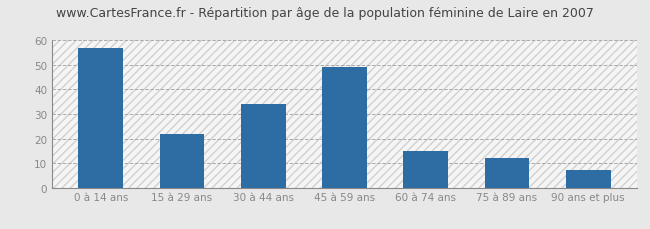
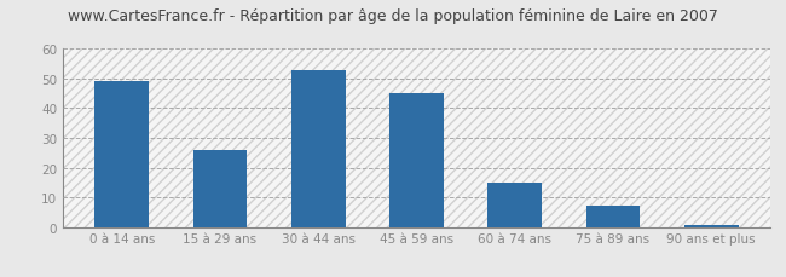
0 à 14 ans: 57.0 -> 49.0
15 à 29 ans: 22.0 -> 26.0
30 à 44 ans: 34.0 -> 53.0
45 à 59 ans: 49.0 -> 45.0
75 à 89 ans: 12.0 -> 7.0
90 ans et plus: 7.0 -> 0.5
